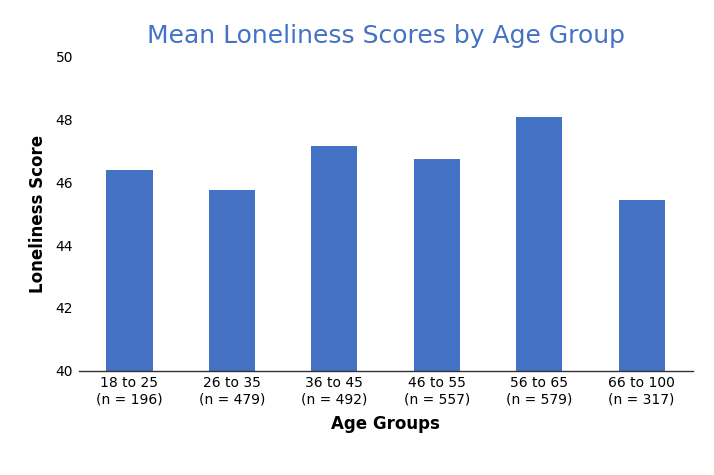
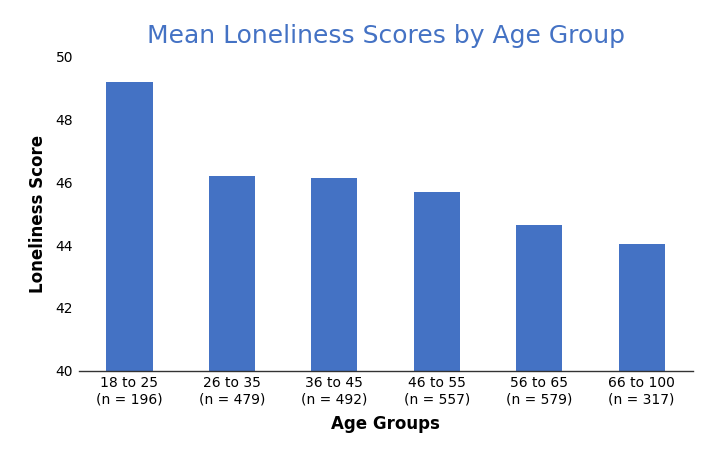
18 to 25 (n = 196): 46.40 -> 49.20
26 to 35 (n = 479): 45.75 -> 46.20
36 to 45 (n = 492): 47.15 -> 46.15
46 to 55 (n = 557): 46.75 -> 45.70
56 to 65 (n = 579): 48.10 -> 44.65
66 to 100 (n = 317): 45.45 -> 44.05
